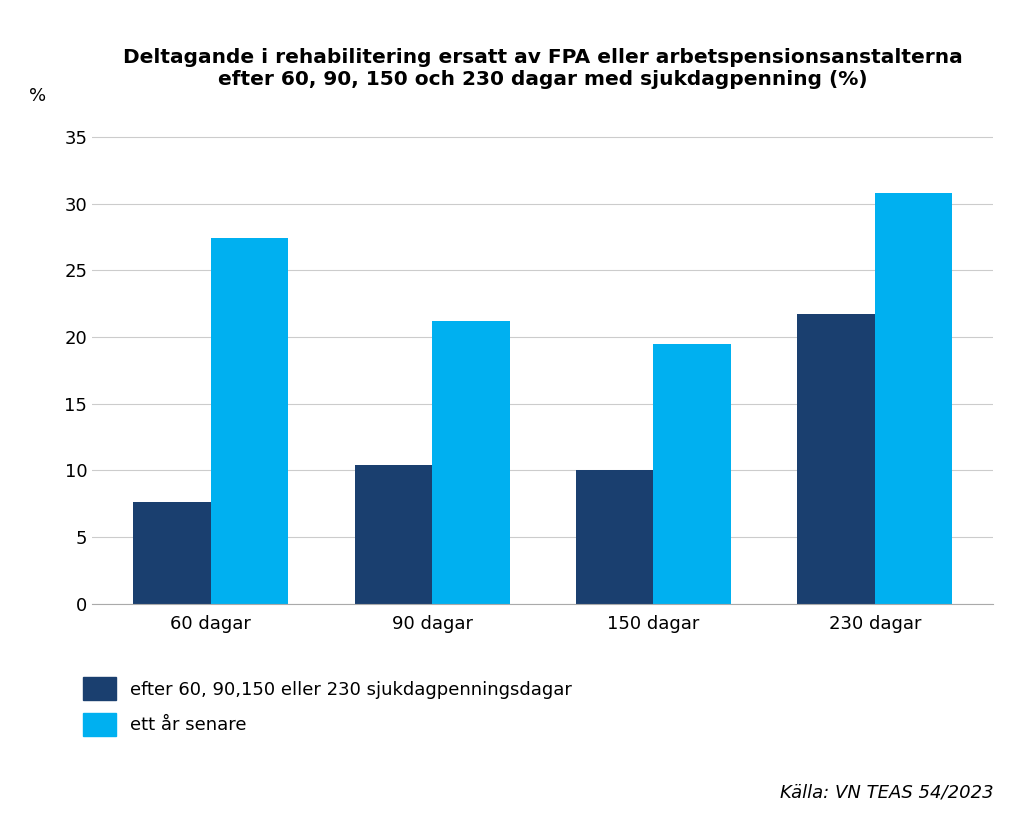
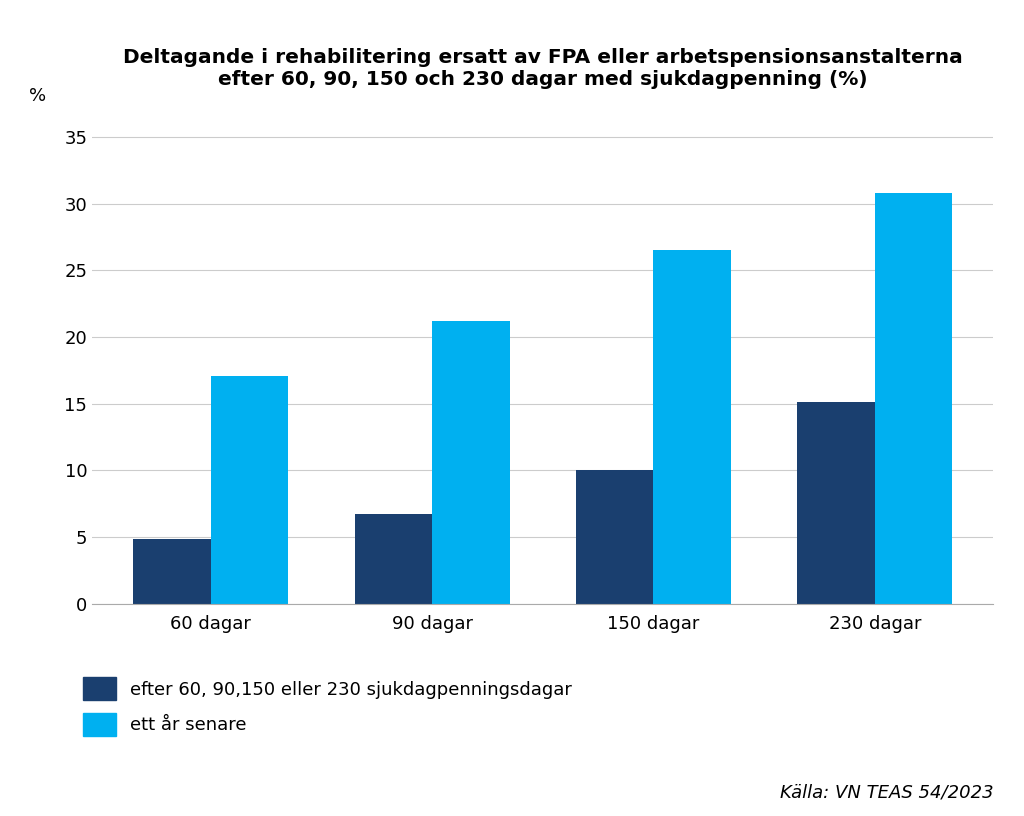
efter 60, 90,150 eller 230 sjukdagpenningsdagar/60 dagar: 7.6 -> 4.8
ett år senare/60 dagar: 27.4 -> 17.1
efter 60, 90,150 eller 230 sjukdagpenningsdagar/90 dagar: 10.4 -> 6.7
ett år senare/150 dagar: 19.5 -> 26.5
efter 60, 90,150 eller 230 sjukdagpenningsdagar/230 dagar: 21.7 -> 15.1
